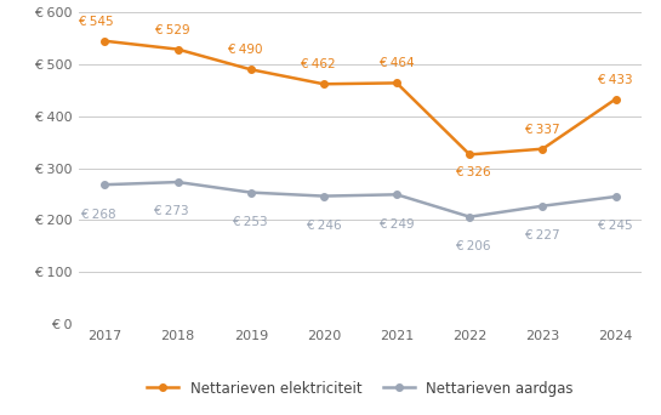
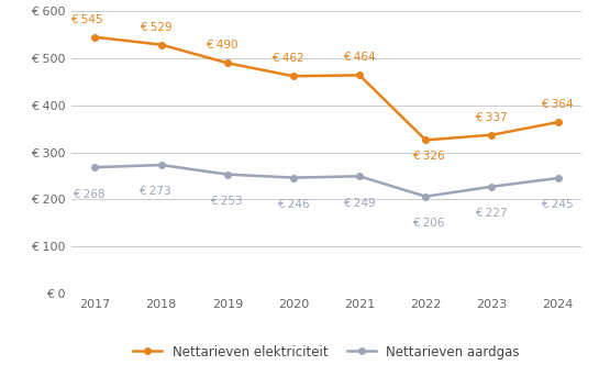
Nettarieven elektriciteit/2024: 433 -> 364
